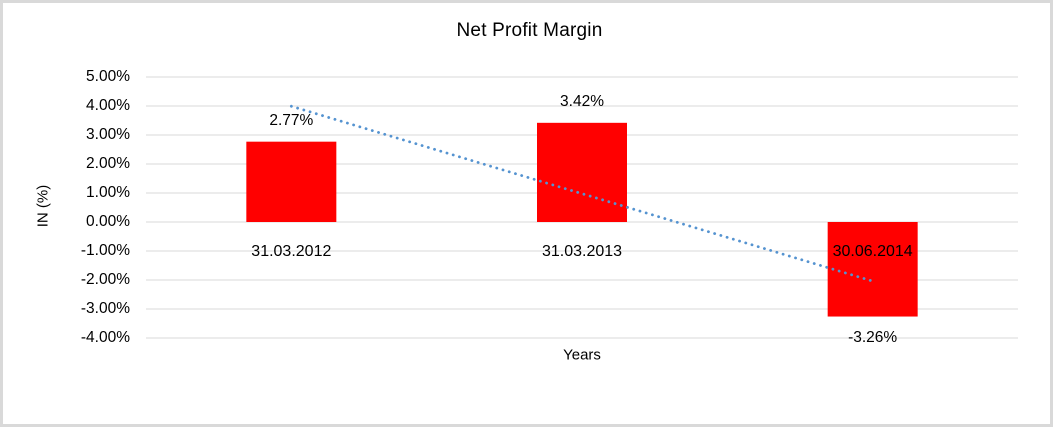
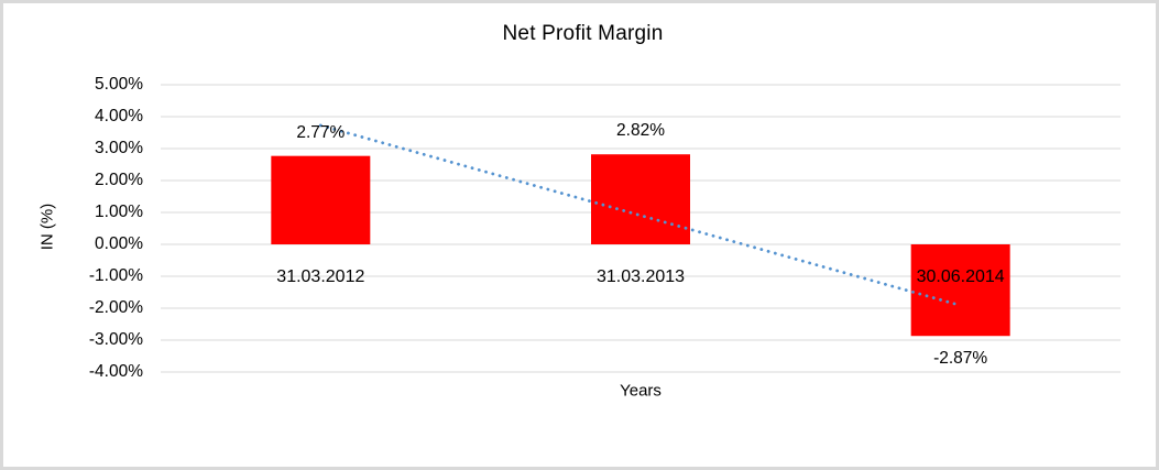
31.03.2013: 3.42% -> 2.82%
30.06.2014: -3.26% -> -2.87%
